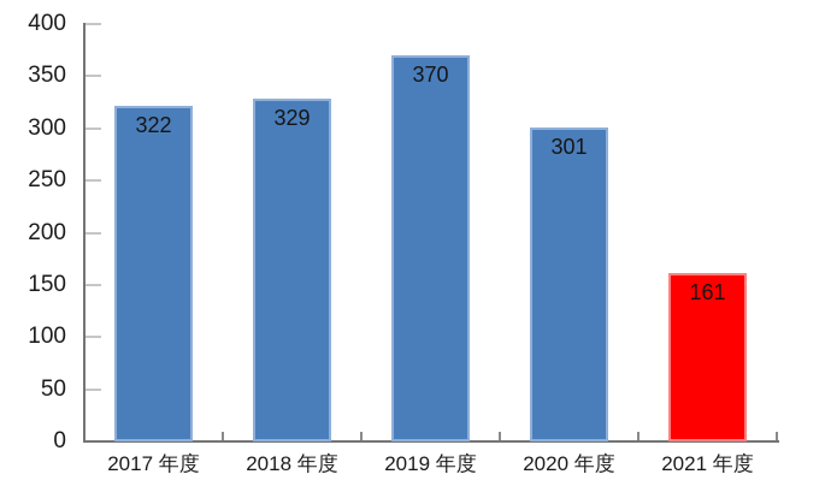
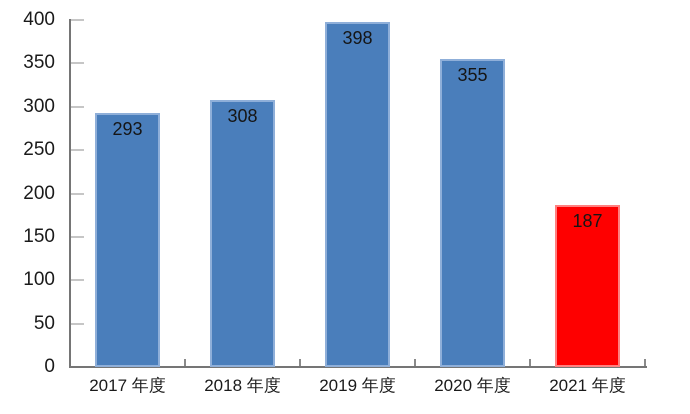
2017 年度: 322 -> 293
2018 年度: 329 -> 308
2019 年度: 370 -> 398
2020 年度: 301 -> 355
2021 年度: 161 -> 187
